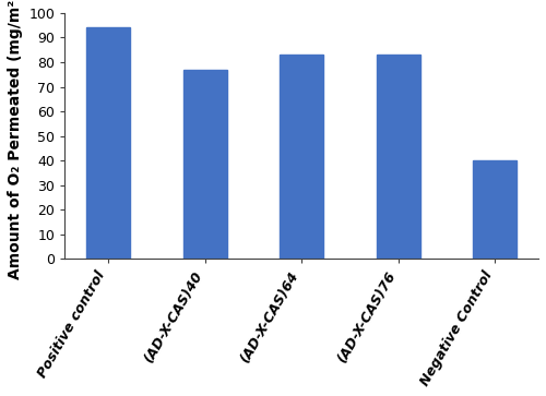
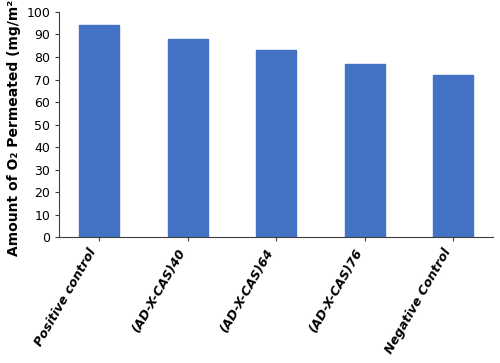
(AD-X-CAS)40: 77 -> 88
(AD-X-CAS)76: 83 -> 77
Negative Control: 40 -> 72
